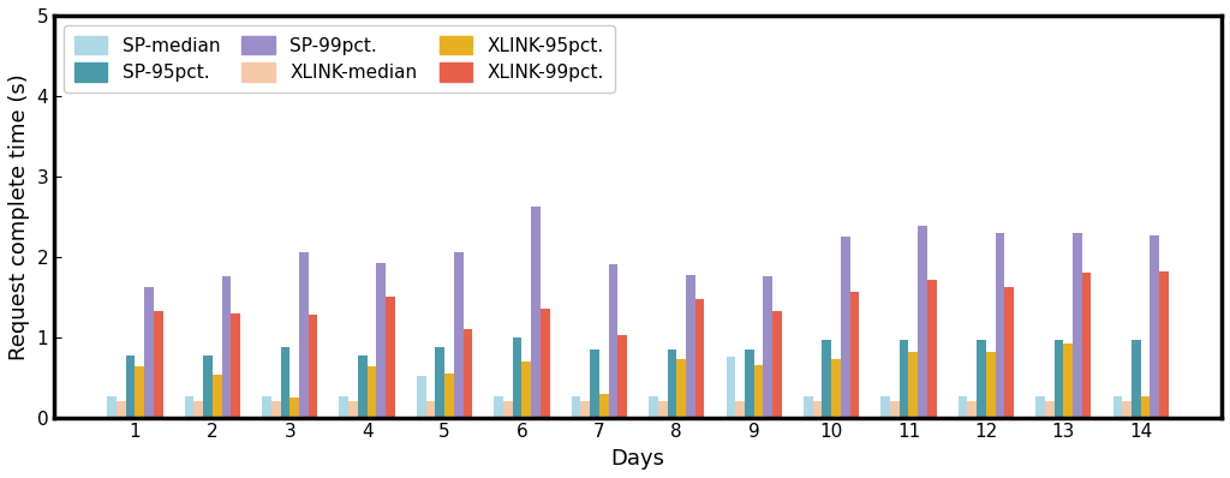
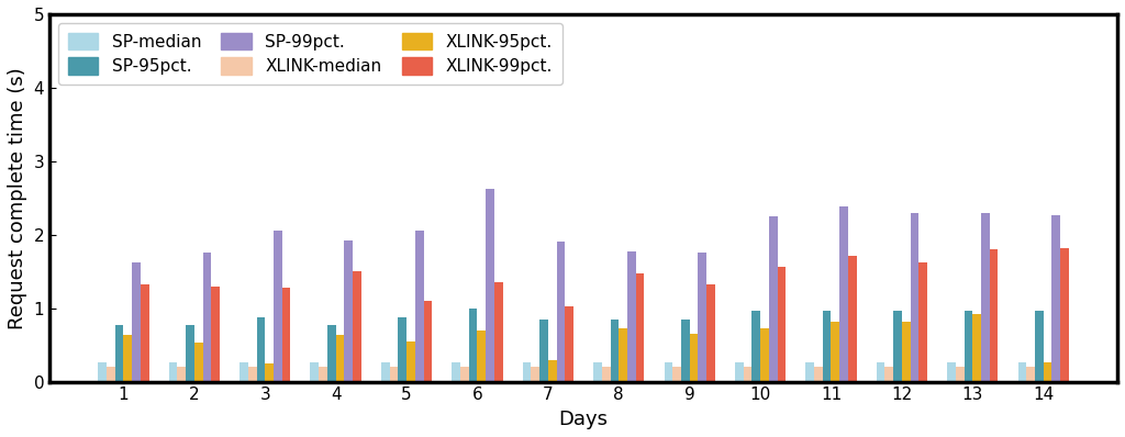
SP-median/5: 0.52 -> 0.27
SP-median/9: 0.76 -> 0.27
